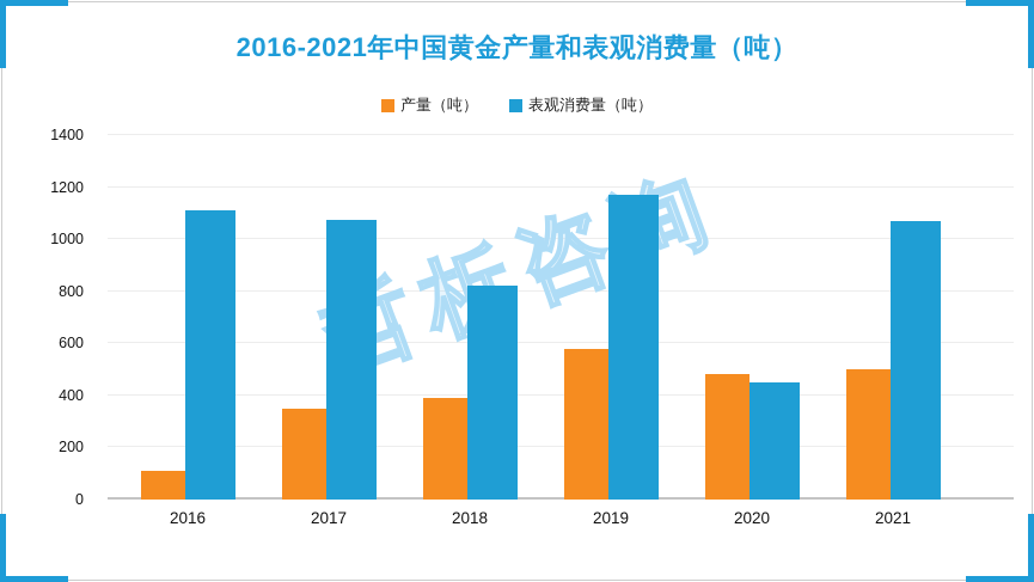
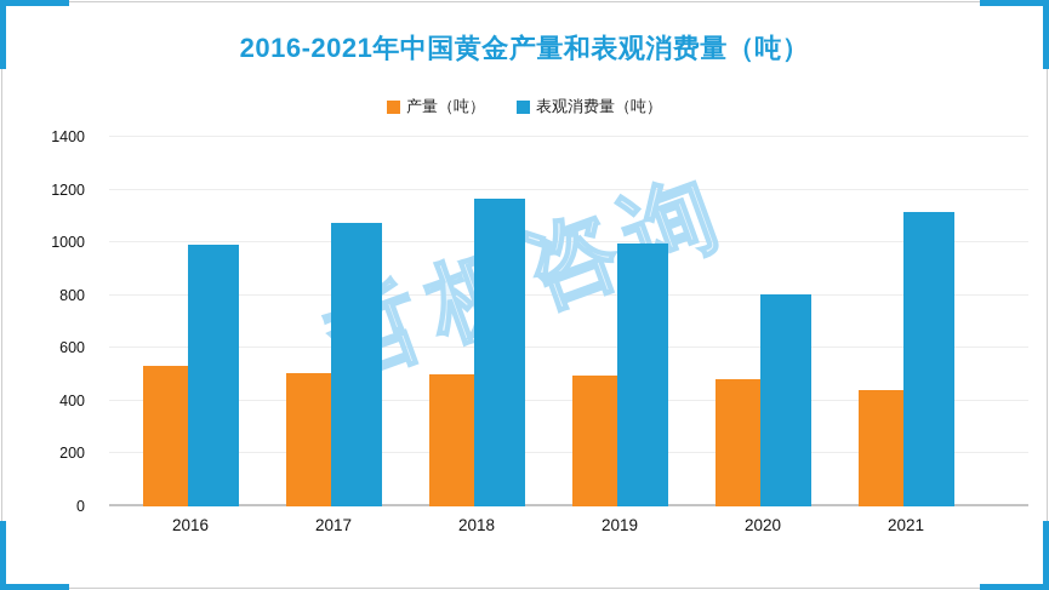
产量（吨）/2016: 110 -> 530
表观消费量（吨）/2016: 1110 -> 990
产量（吨）/2017: 350 -> 510
产量（吨）/2018: 390 -> 500
表观消费量（吨）/2018: 820 -> 1160
产量（吨）/2019: 580 -> 500
表观消费量（吨）/2019: 1170 -> 1000
表观消费量（吨）/2020: 450 -> 800
产量（吨）/2021: 500 -> 440
表观消费量（吨）/2021: 1070 -> 1120
